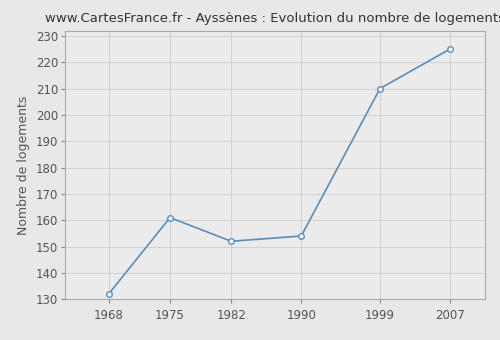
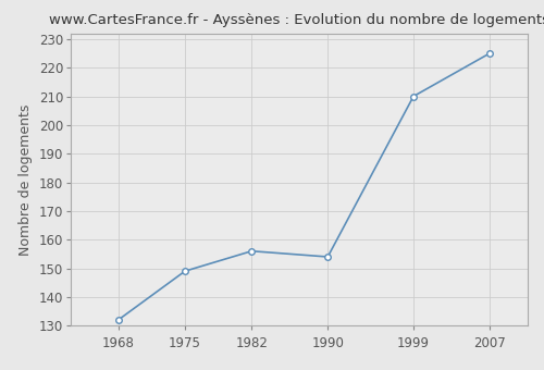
1975: 161 -> 149
1982: 152 -> 156
